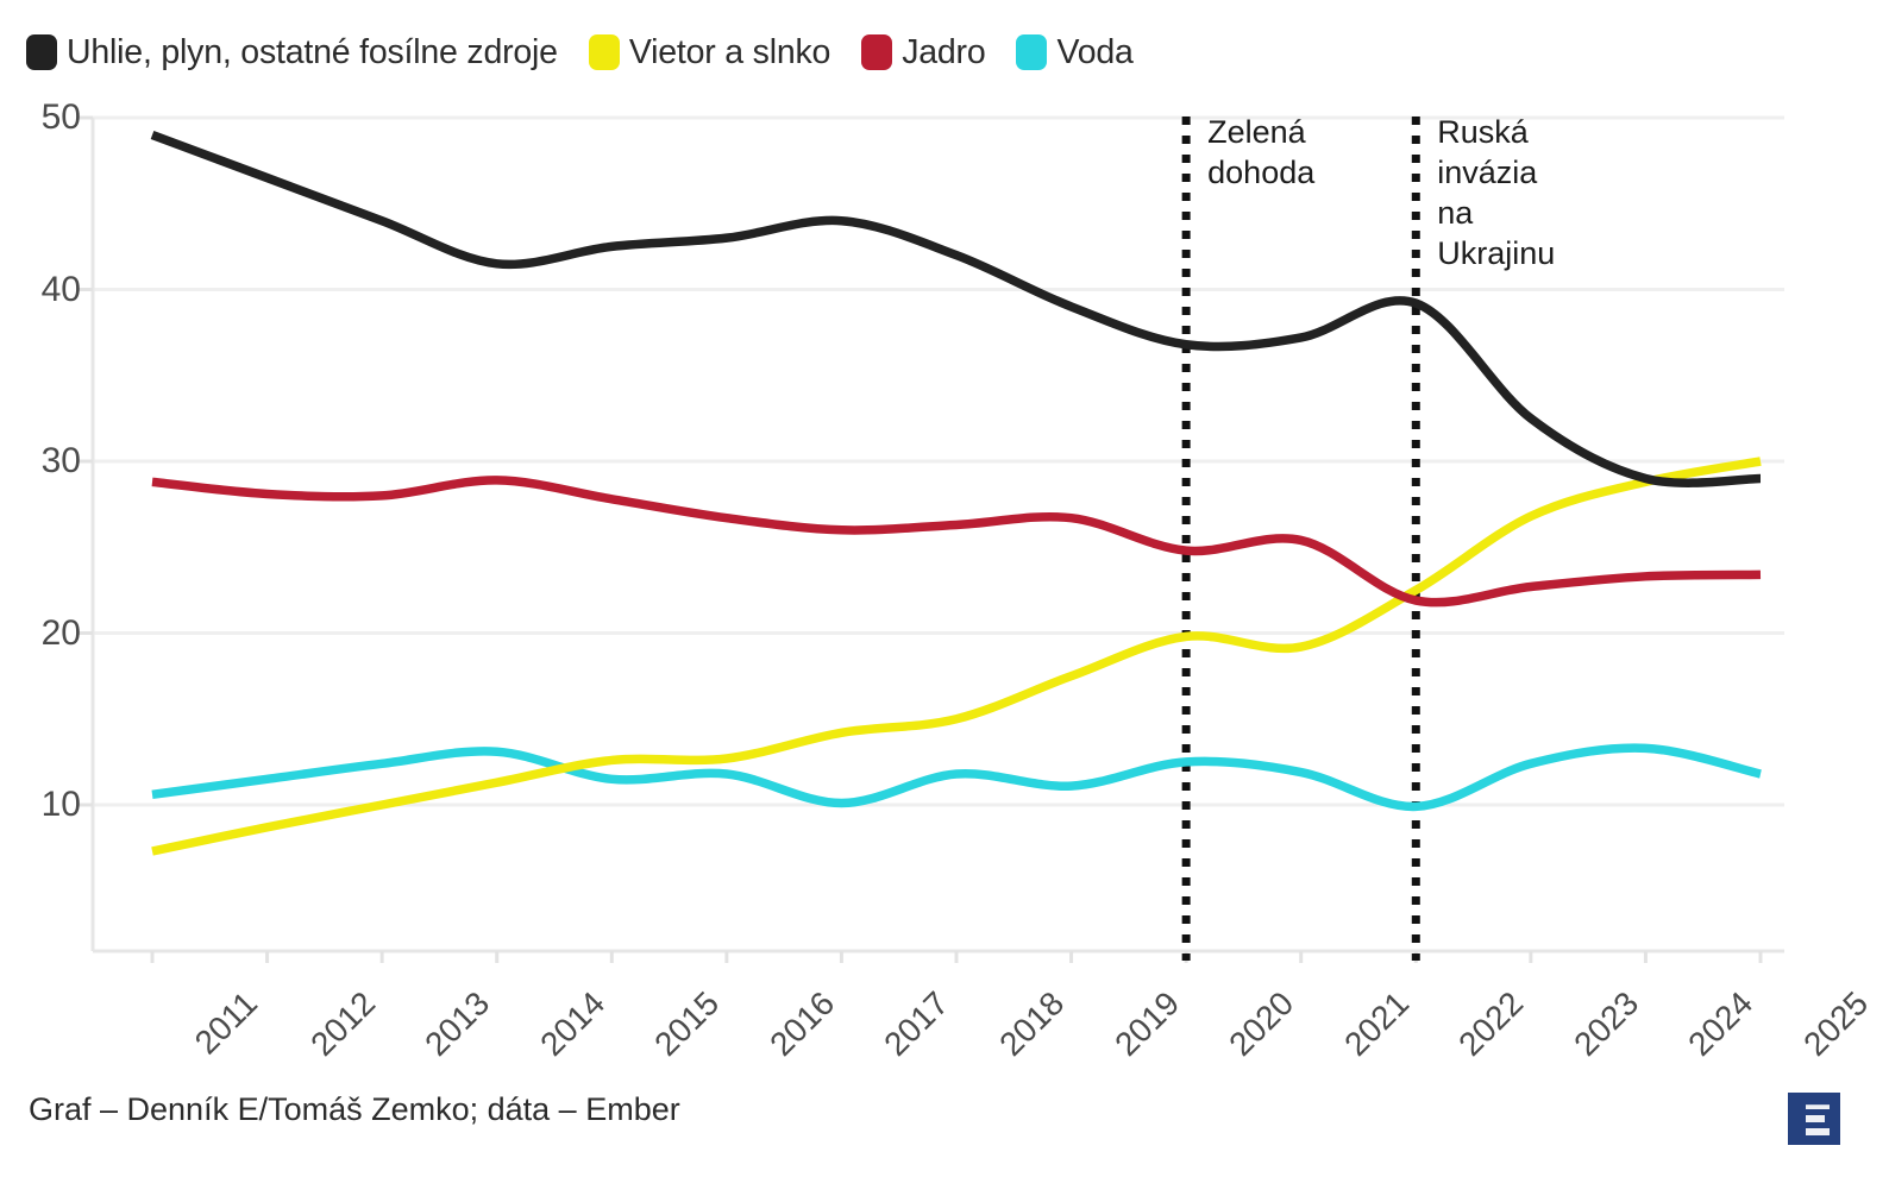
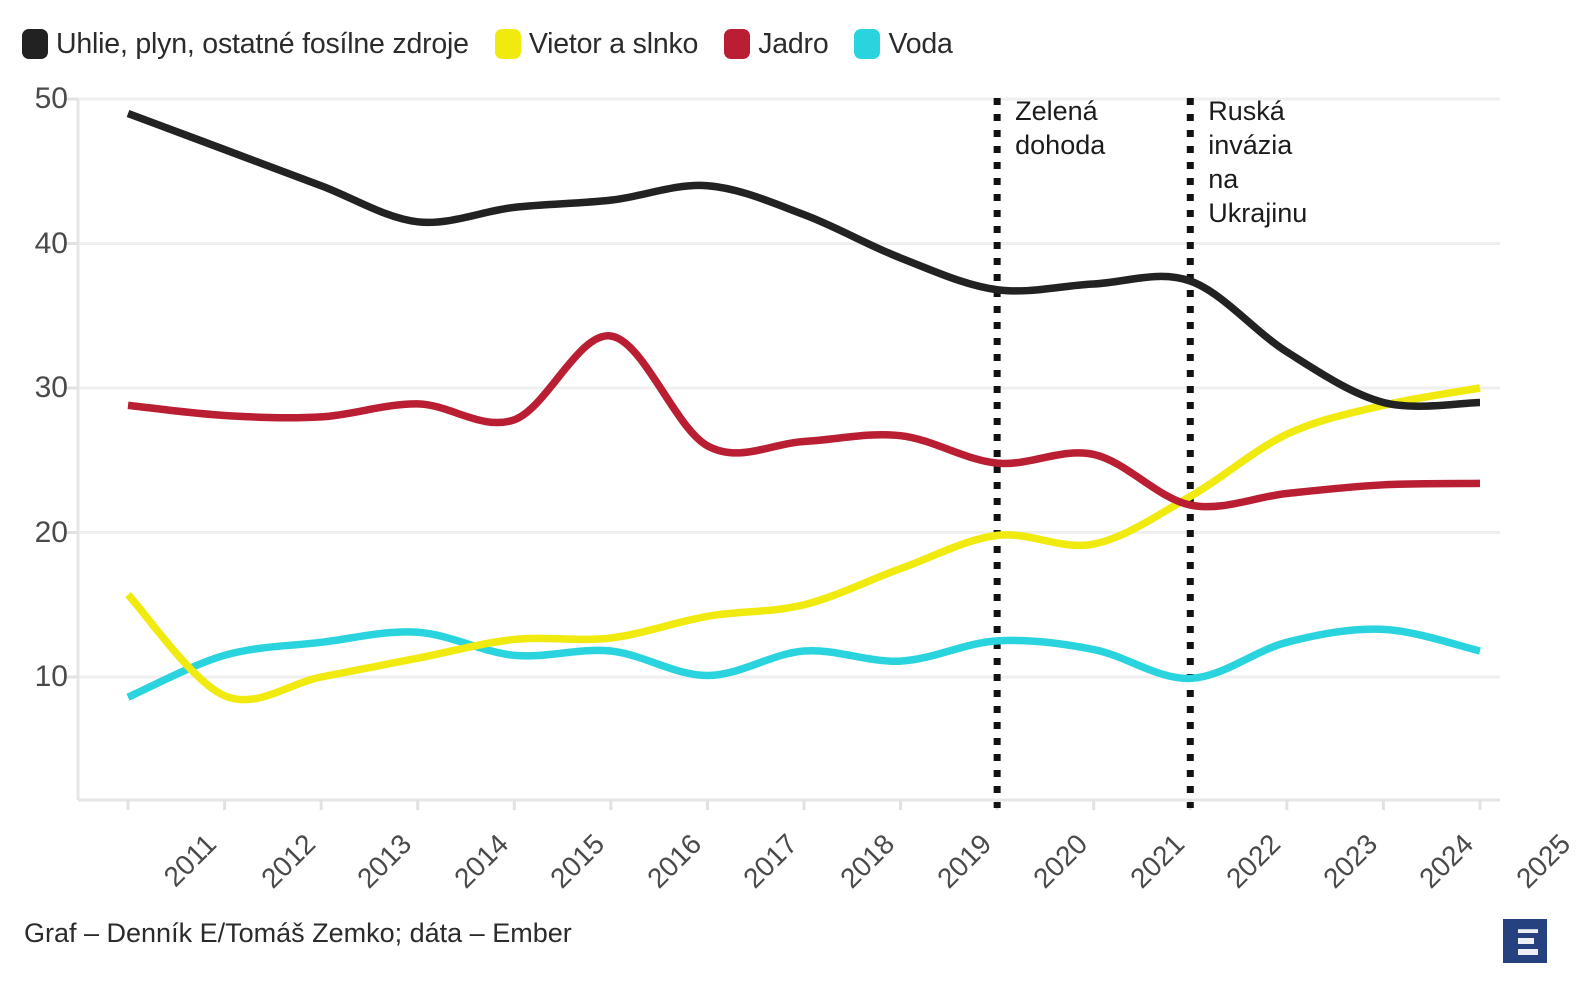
Vietor a slnko/2011: 7.3 -> 15.7
Voda/2011: 10.6 -> 8.6
Jadro/2016: 26.7 -> 33.6
Uhlie, plyn, ostatné fosílne zdroje/2022: 39.2 -> 37.4
